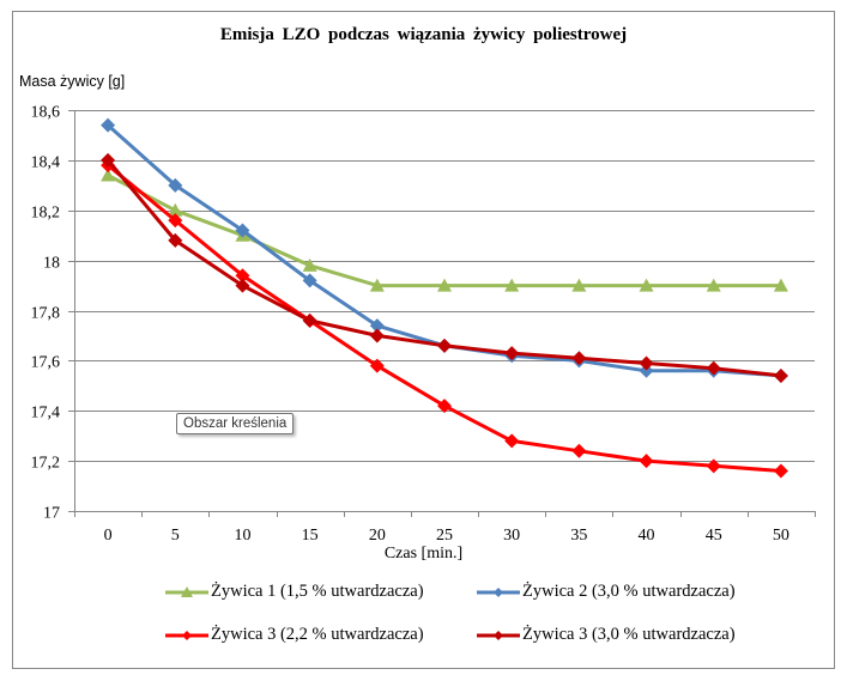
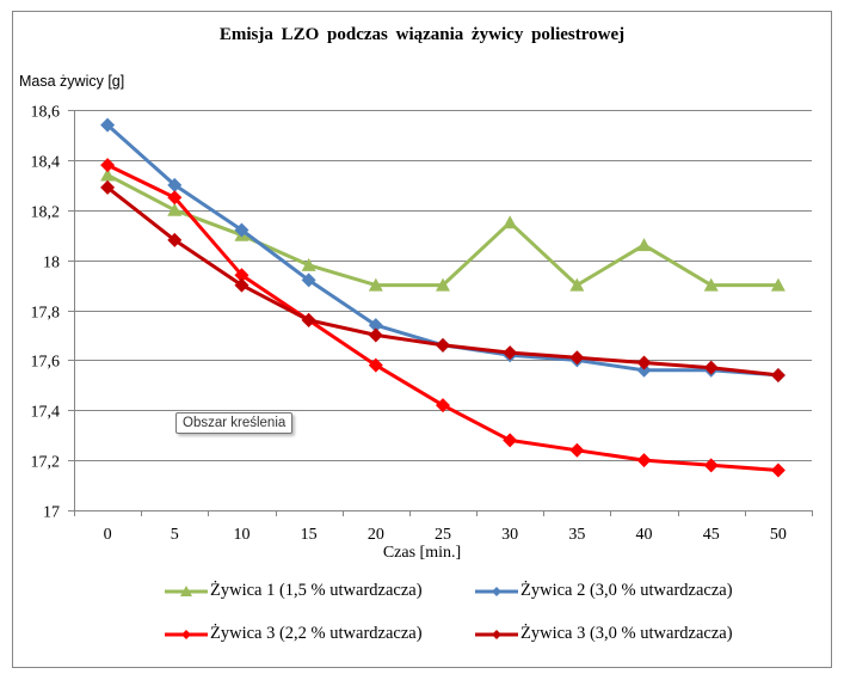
Żywica 3 (3,0 % utwardzacza)/0: 18,40 -> 18,29
Żywica 3 (2,2 % utwardzacza)/5: 18,16 -> 18,25
Żywica 1 (1,5 % utwardzacza)/30: 17,90 -> 18,15
Żywica 1 (1,5 % utwardzacza)/40: 17,90 -> 18,06
